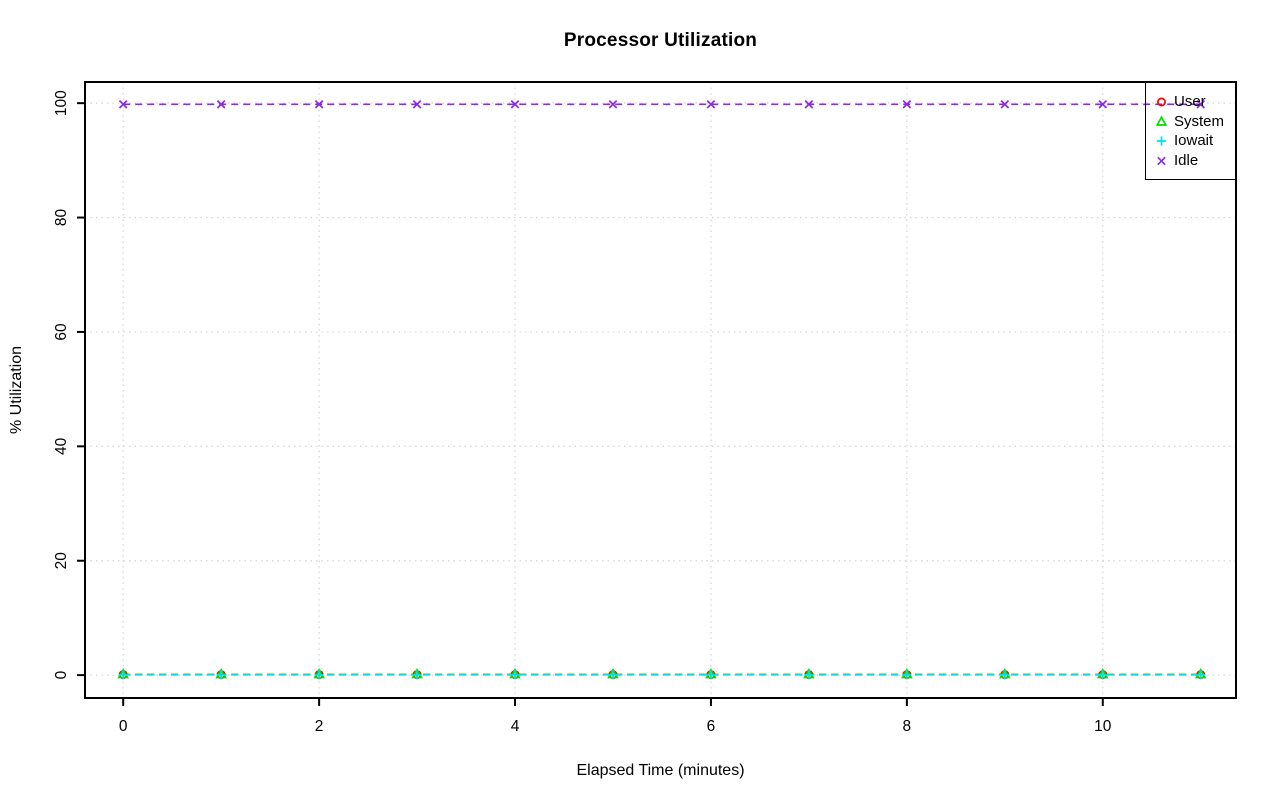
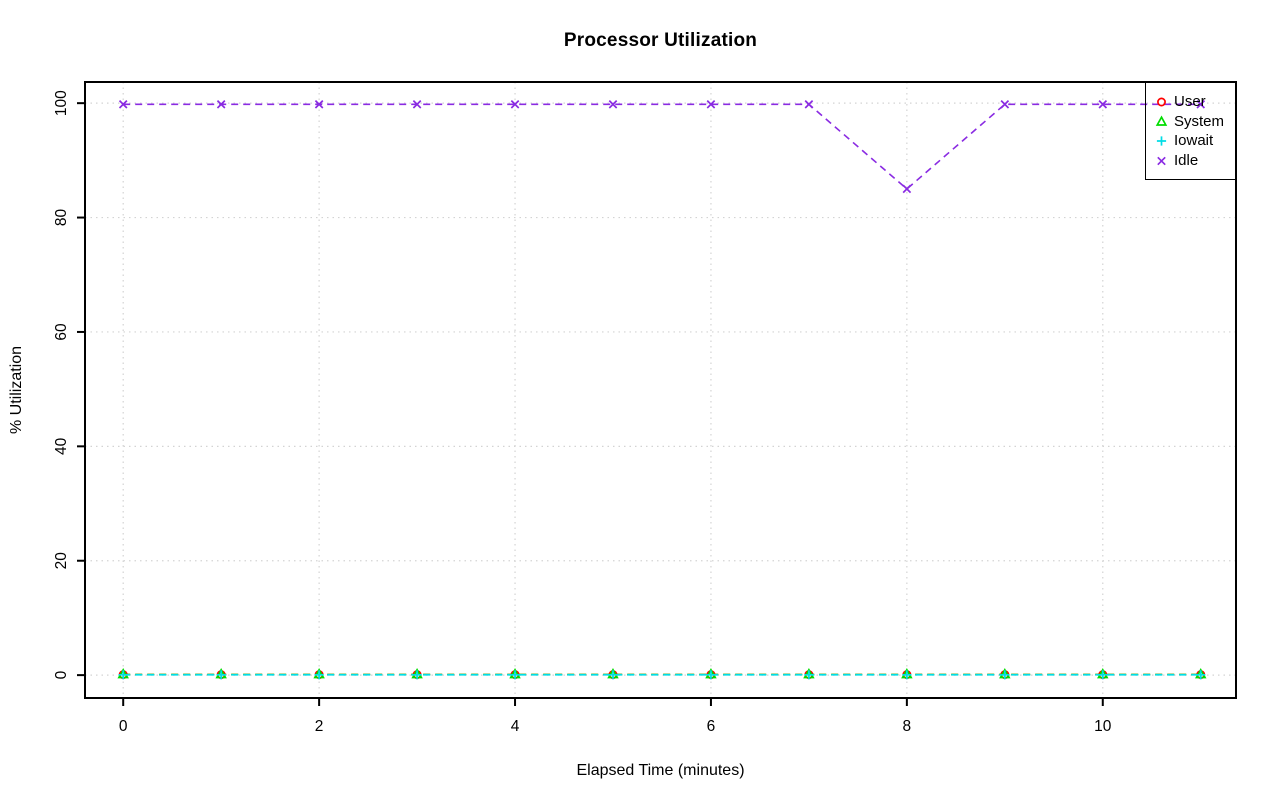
Idle/8: 100 -> 85
